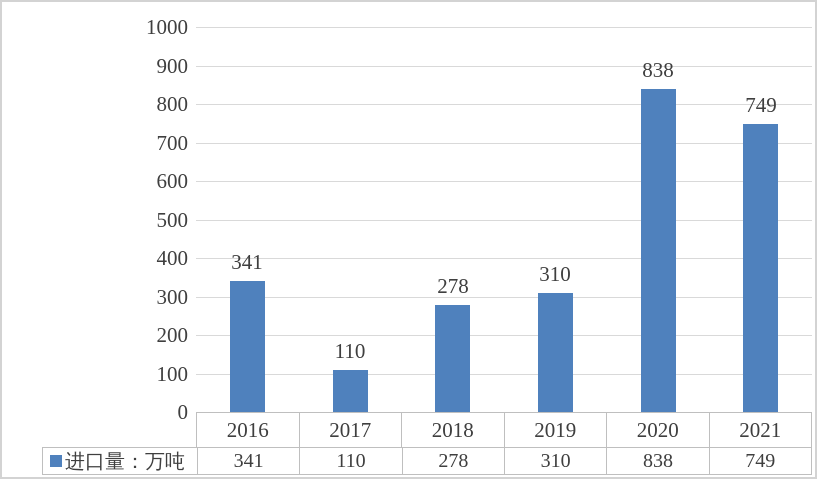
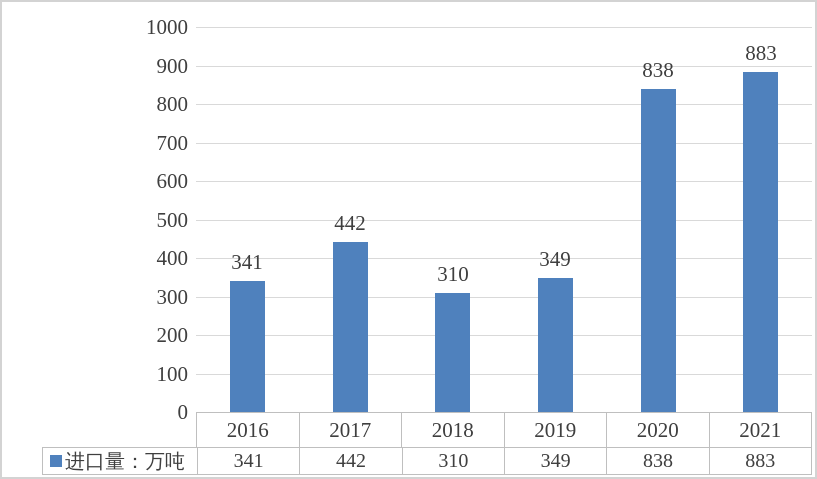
2017: 110 -> 442
2018: 278 -> 310
2019: 310 -> 349
2021: 749 -> 883
